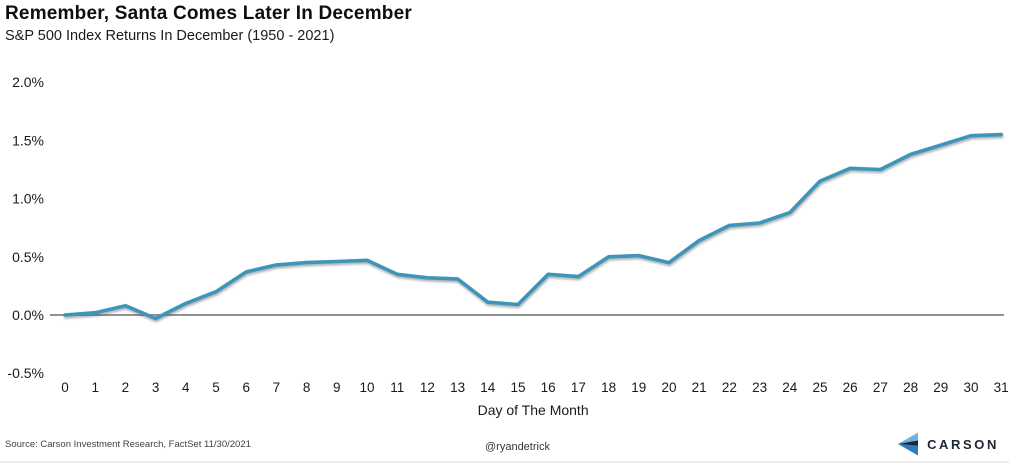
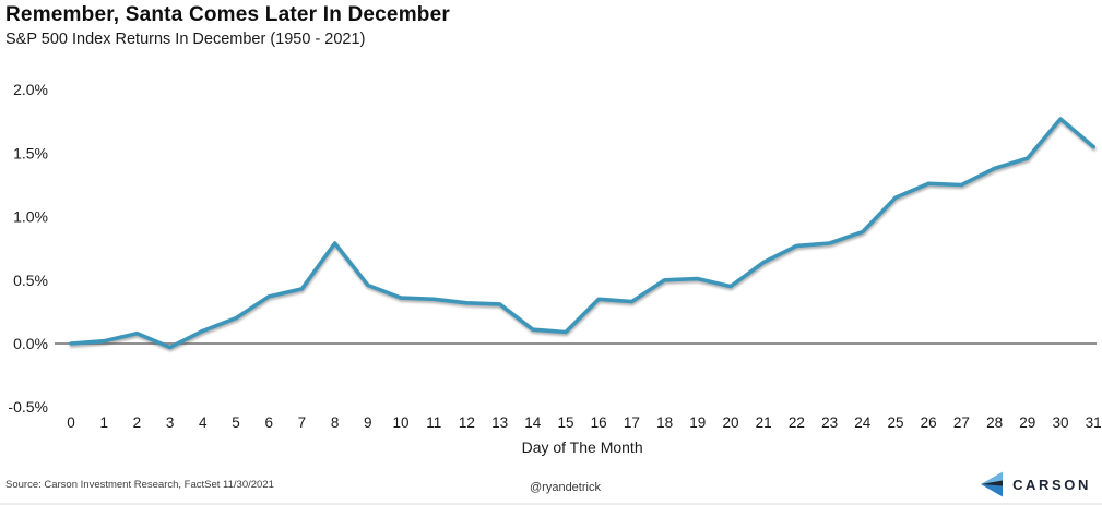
8: 0.45% -> 0.79%
10: 0.47% -> 0.36%
30: 1.54% -> 1.77%
